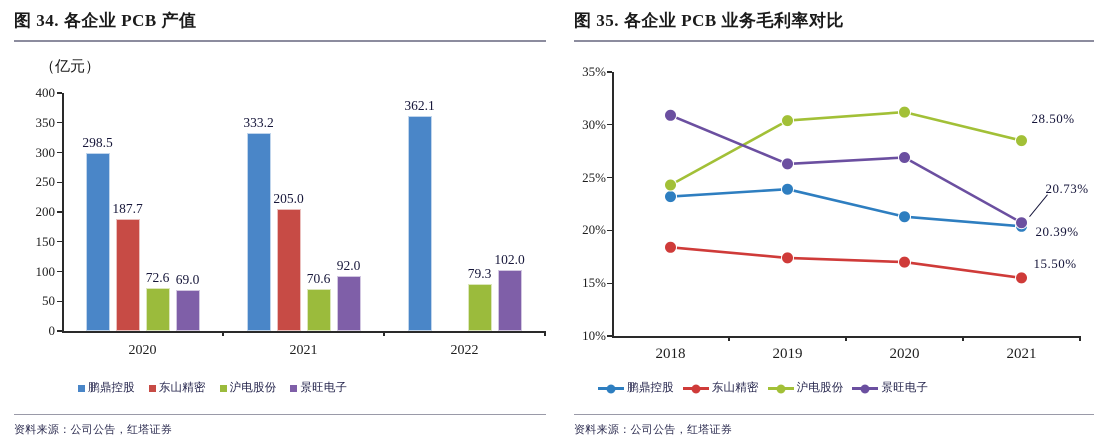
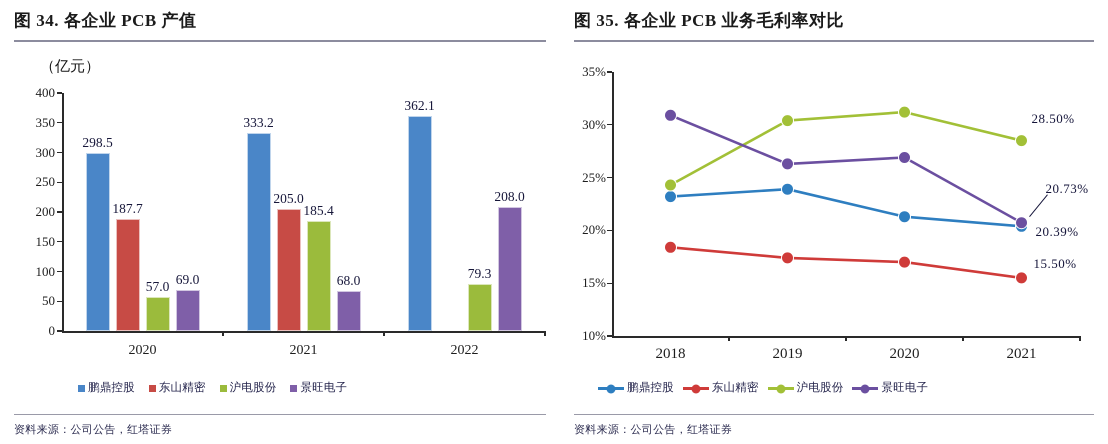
各企业 PCB 产值/沪电股份/2020: 72.6 -> 57.0
各企业 PCB 产值/沪电股份/2021: 70.6 -> 185.4
各企业 PCB 产值/景旺电子/2021: 92.0 -> 68.0
各企业 PCB 产值/景旺电子/2022: 102.0 -> 208.0
